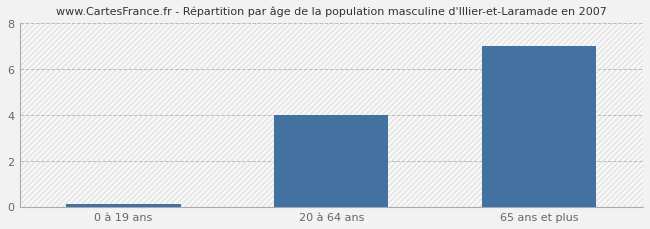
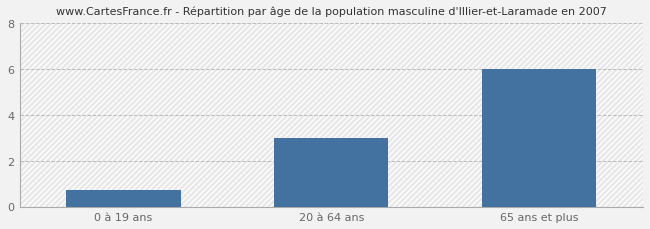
0 à 19 ans: 0.1 -> 0.7
20 à 64 ans: 4.0 -> 3.0
65 ans et plus: 7.0 -> 6.0
